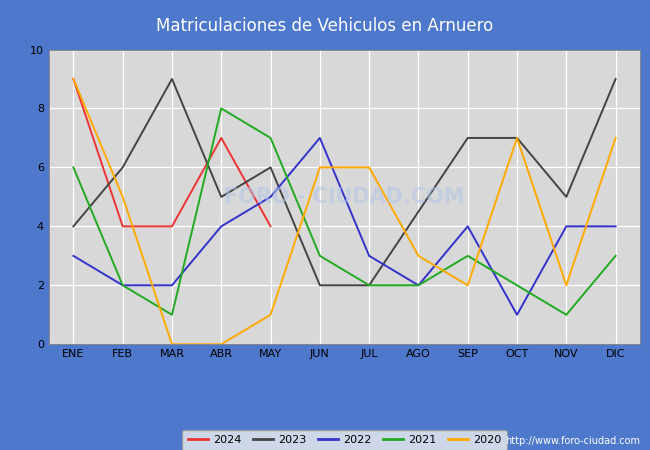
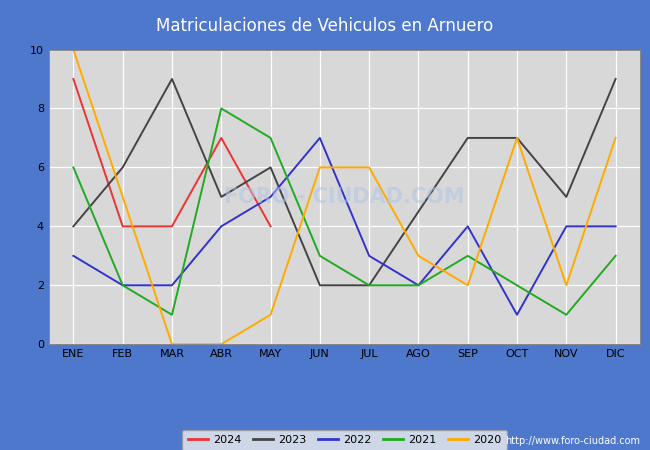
2020/ENE: 9 -> 10
